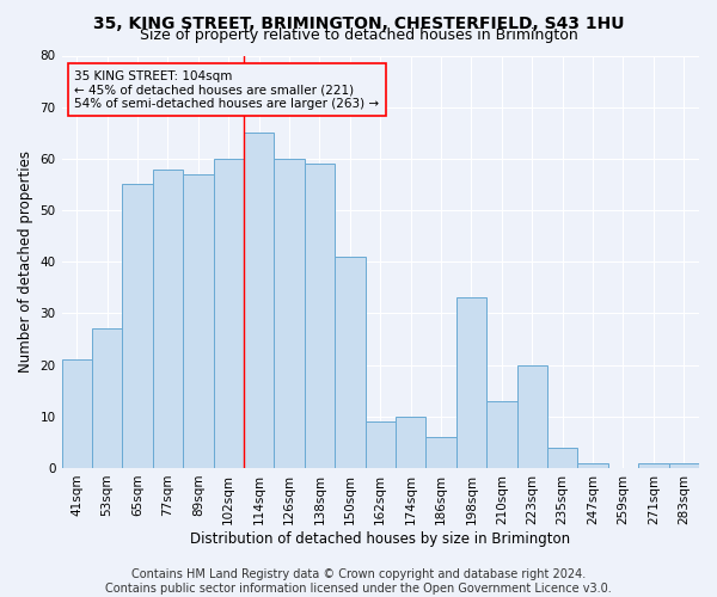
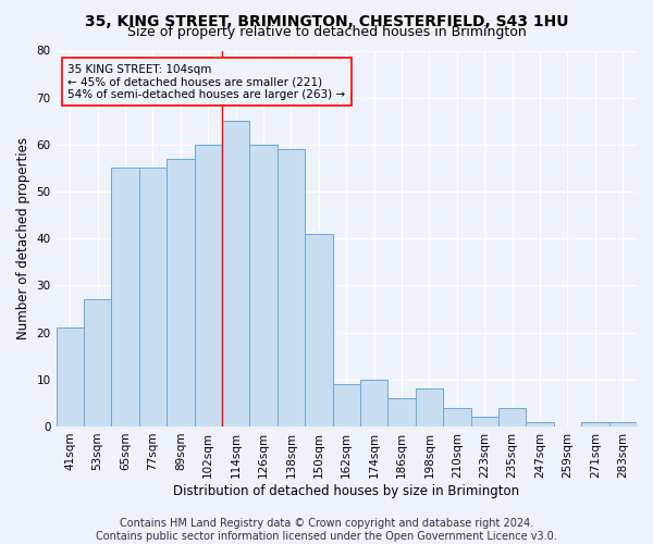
77sqm: 58 -> 55
198sqm: 33 -> 8
210sqm: 13 -> 4
223sqm: 20 -> 2
